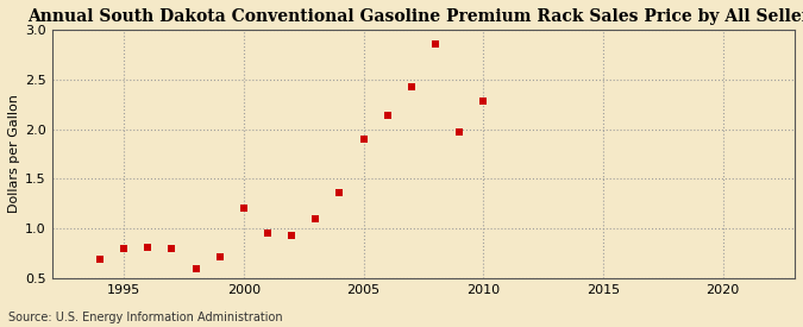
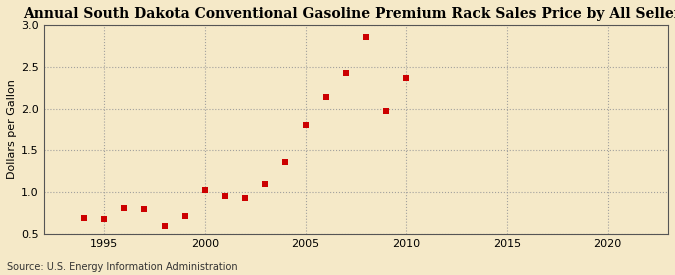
1995: 0.80 -> 0.68
2000: 1.20 -> 1.02
2005: 1.90 -> 1.80
2010: 2.28 -> 2.36
